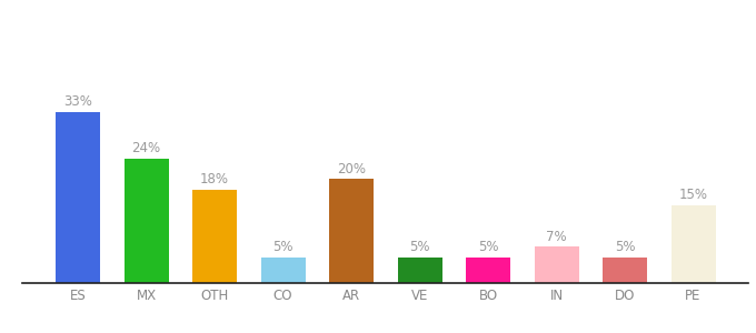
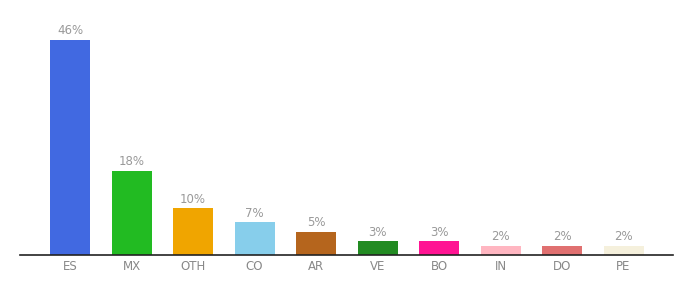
ES: 33% -> 46%
MX: 24% -> 18%
OTH: 18% -> 10%
CO: 5% -> 7%
AR: 20% -> 5%
VE: 5% -> 3%
BO: 5% -> 3%
IN: 7% -> 2%
DO: 5% -> 2%
PE: 15% -> 2%
